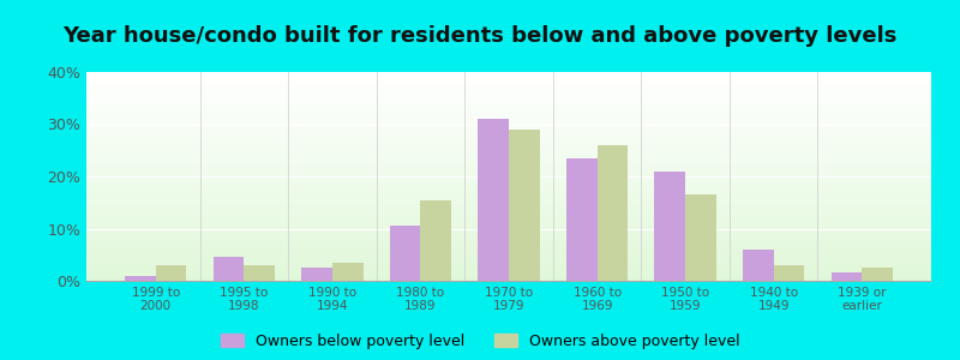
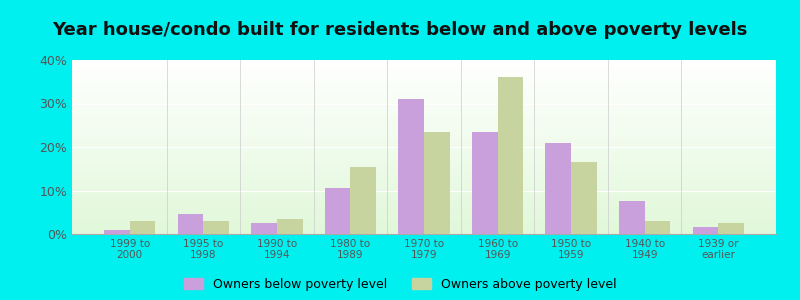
Owners above poverty level/1970 to 1979: 29.0% -> 23.5%
Owners above poverty level/1960 to 1969: 26.0% -> 36.0%
Owners below poverty level/1940 to 1949: 6.0% -> 7.5%
